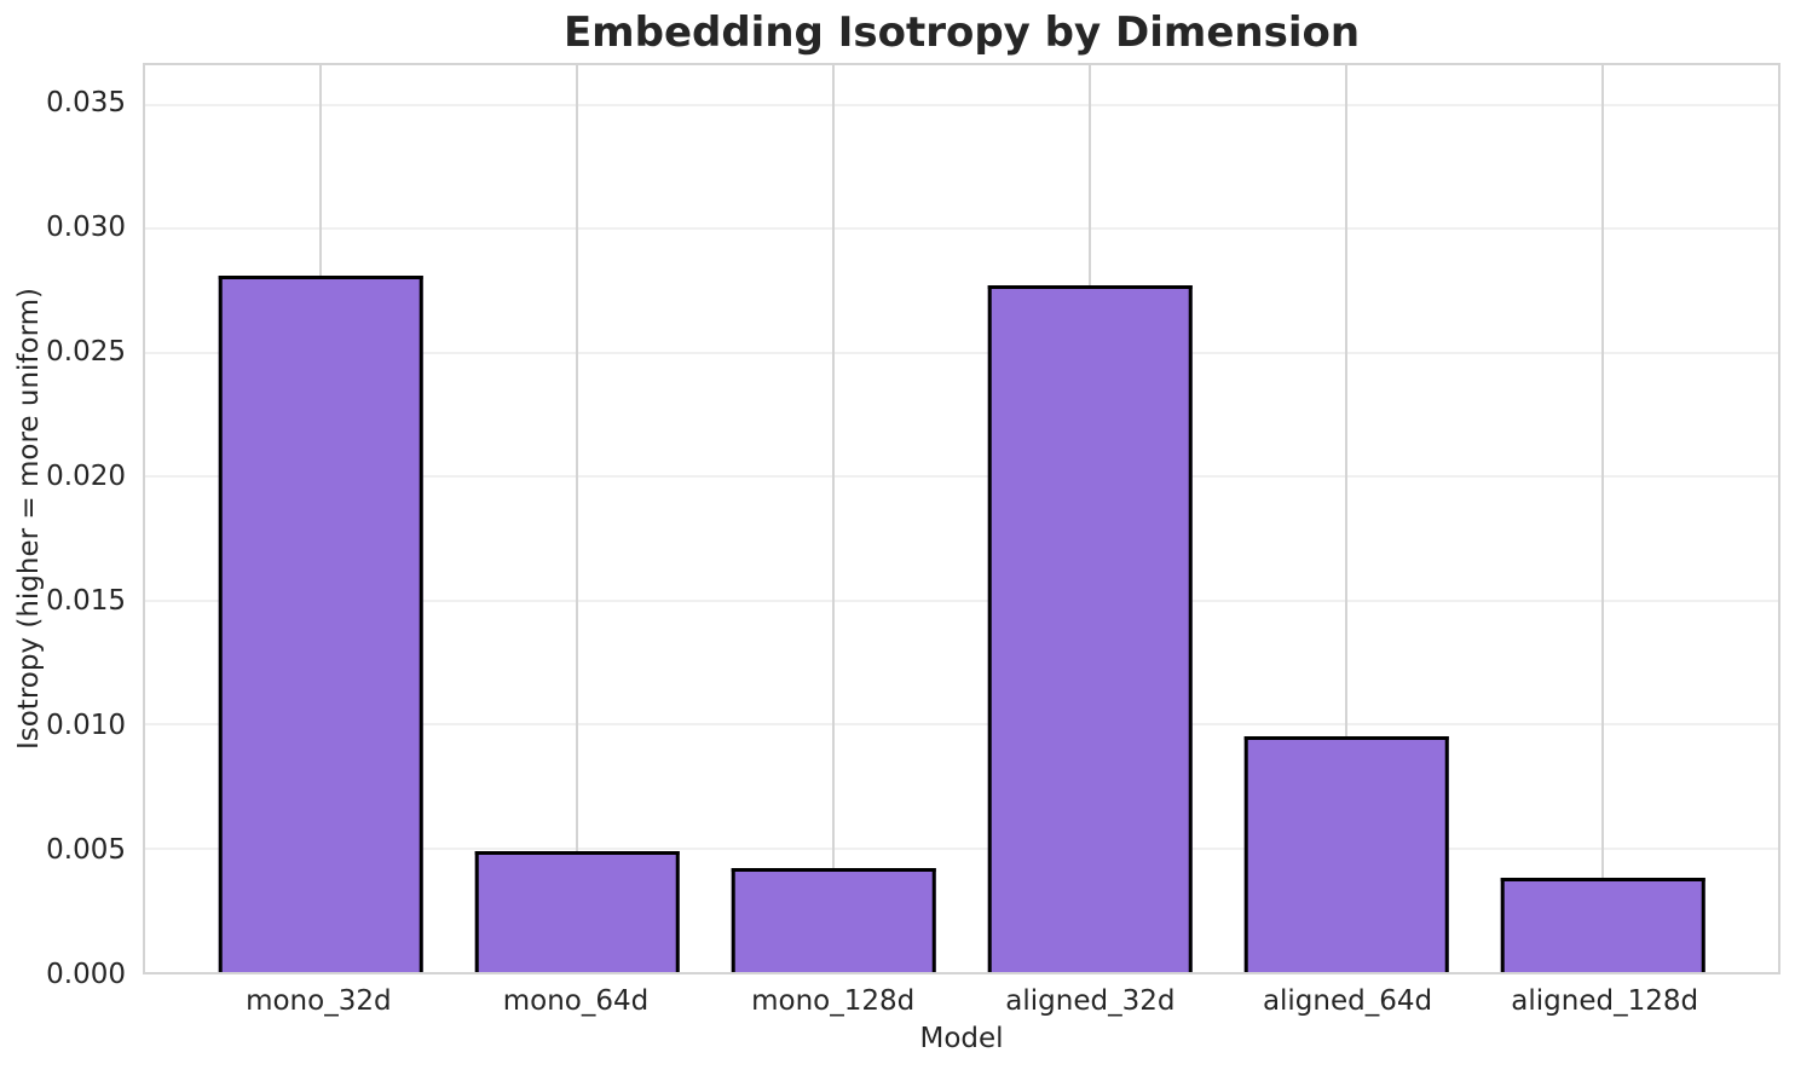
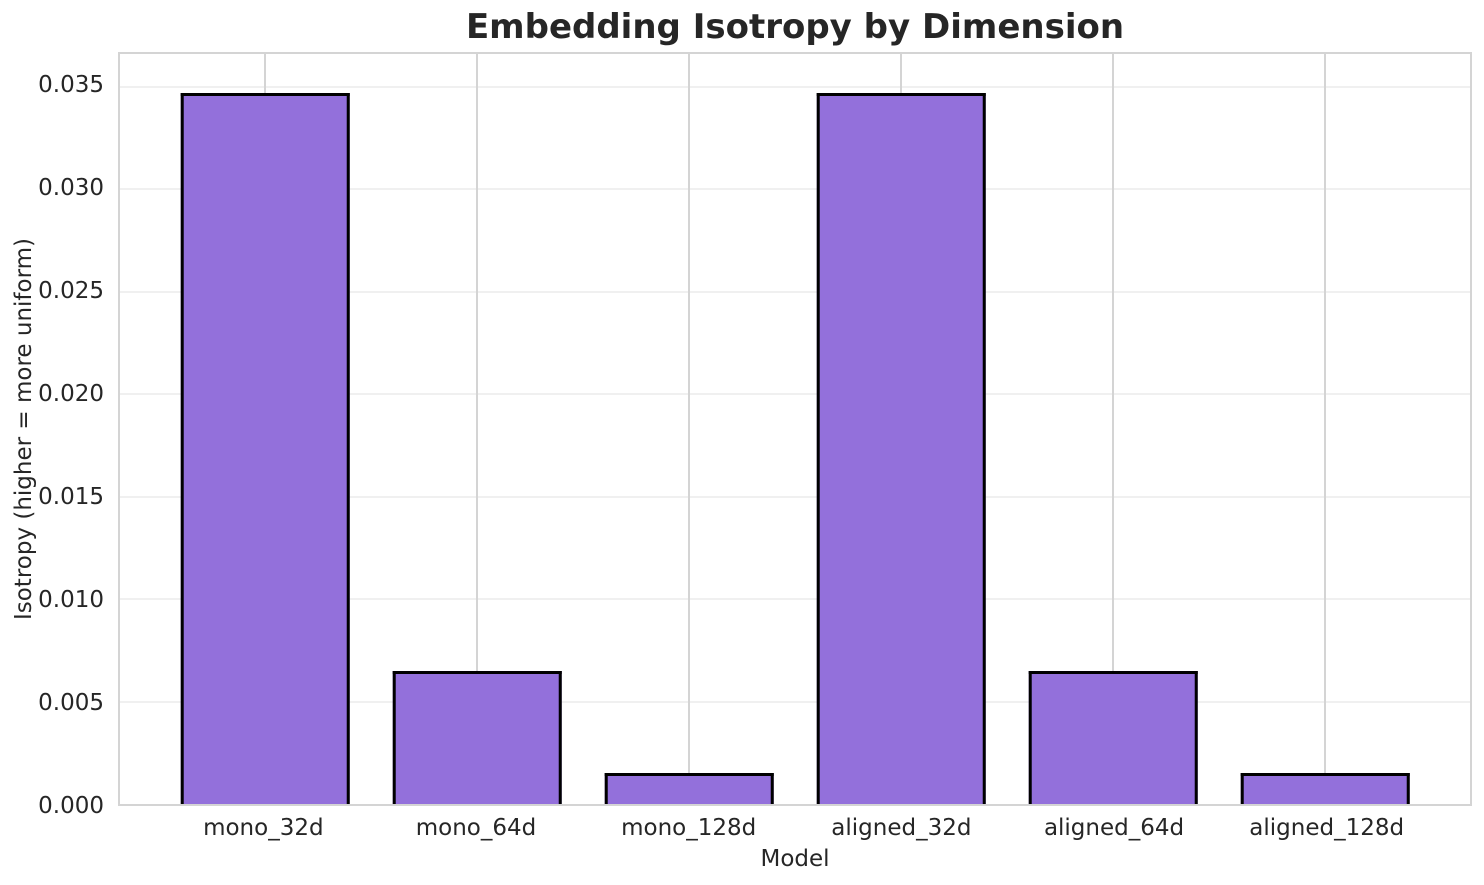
mono_32d: 0.0281 -> 0.0347
mono_64d: 0.0049 -> 0.0065
mono_128d: 0.0042 -> 0.0015
aligned_32d: 0.0277 -> 0.0347
aligned_64d: 0.0095 -> 0.0065
aligned_128d: 0.0038 -> 0.0015
